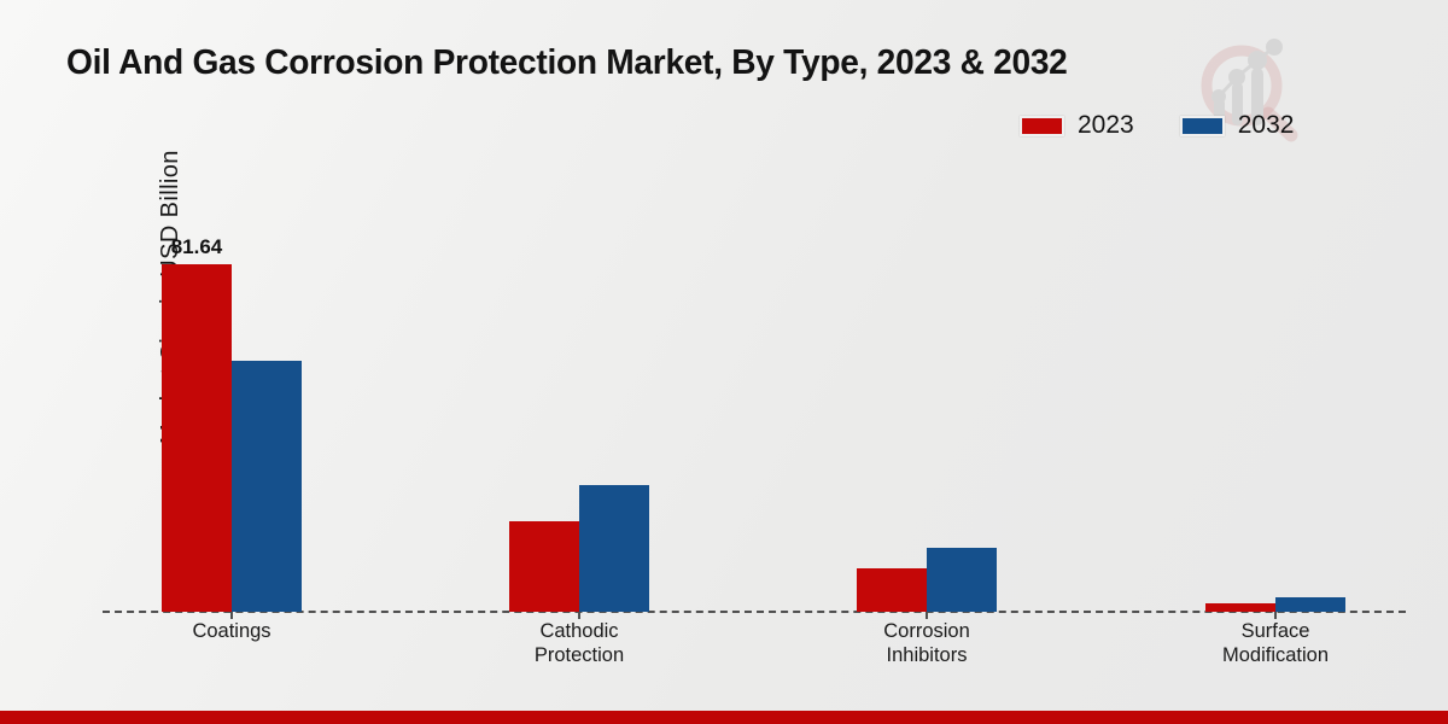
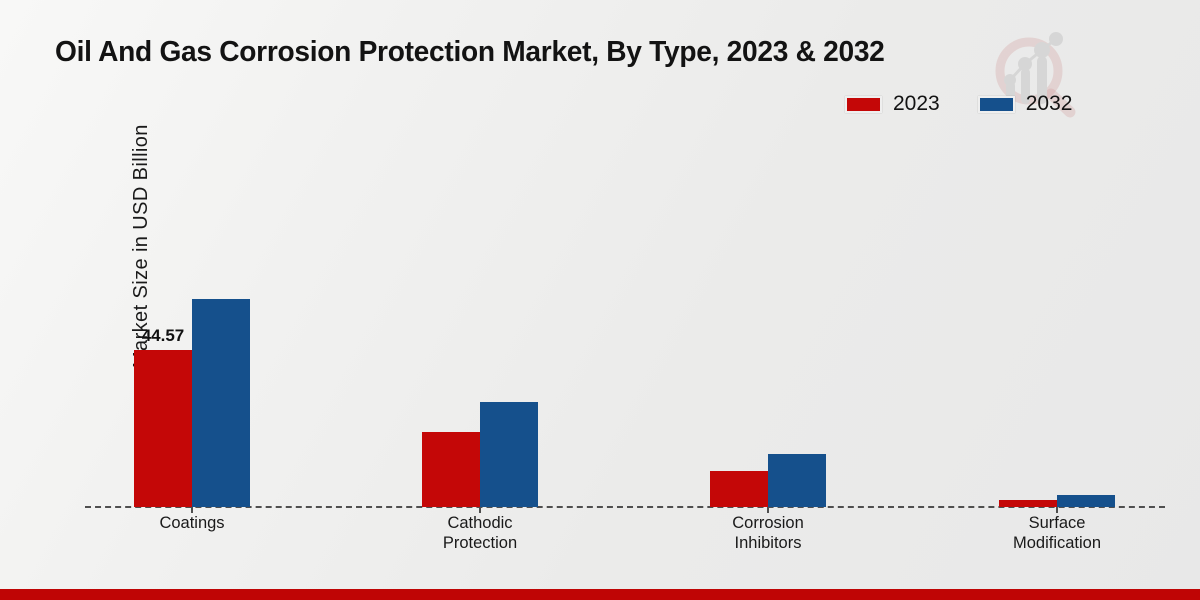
2023/Coatings: 81.64 -> 44.57
